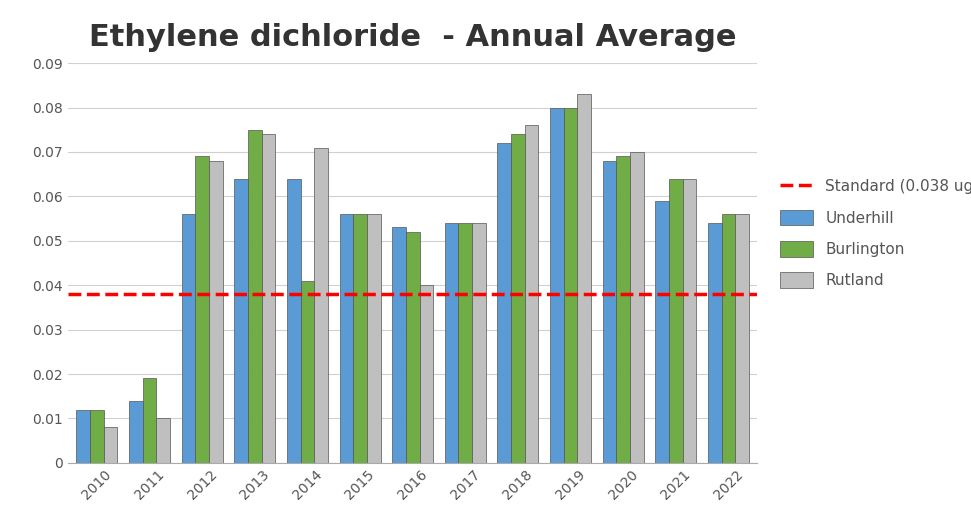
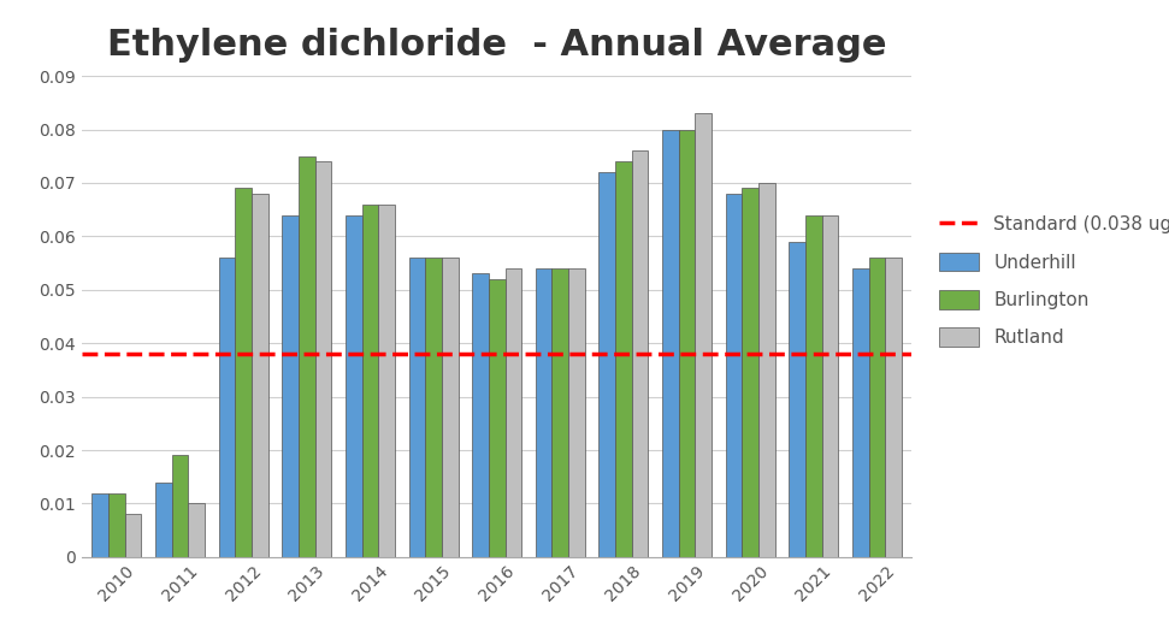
Burlington/2014: 0.041 -> 0.066
Rutland/2014: 0.071 -> 0.066
Rutland/2016: 0.040 -> 0.054
